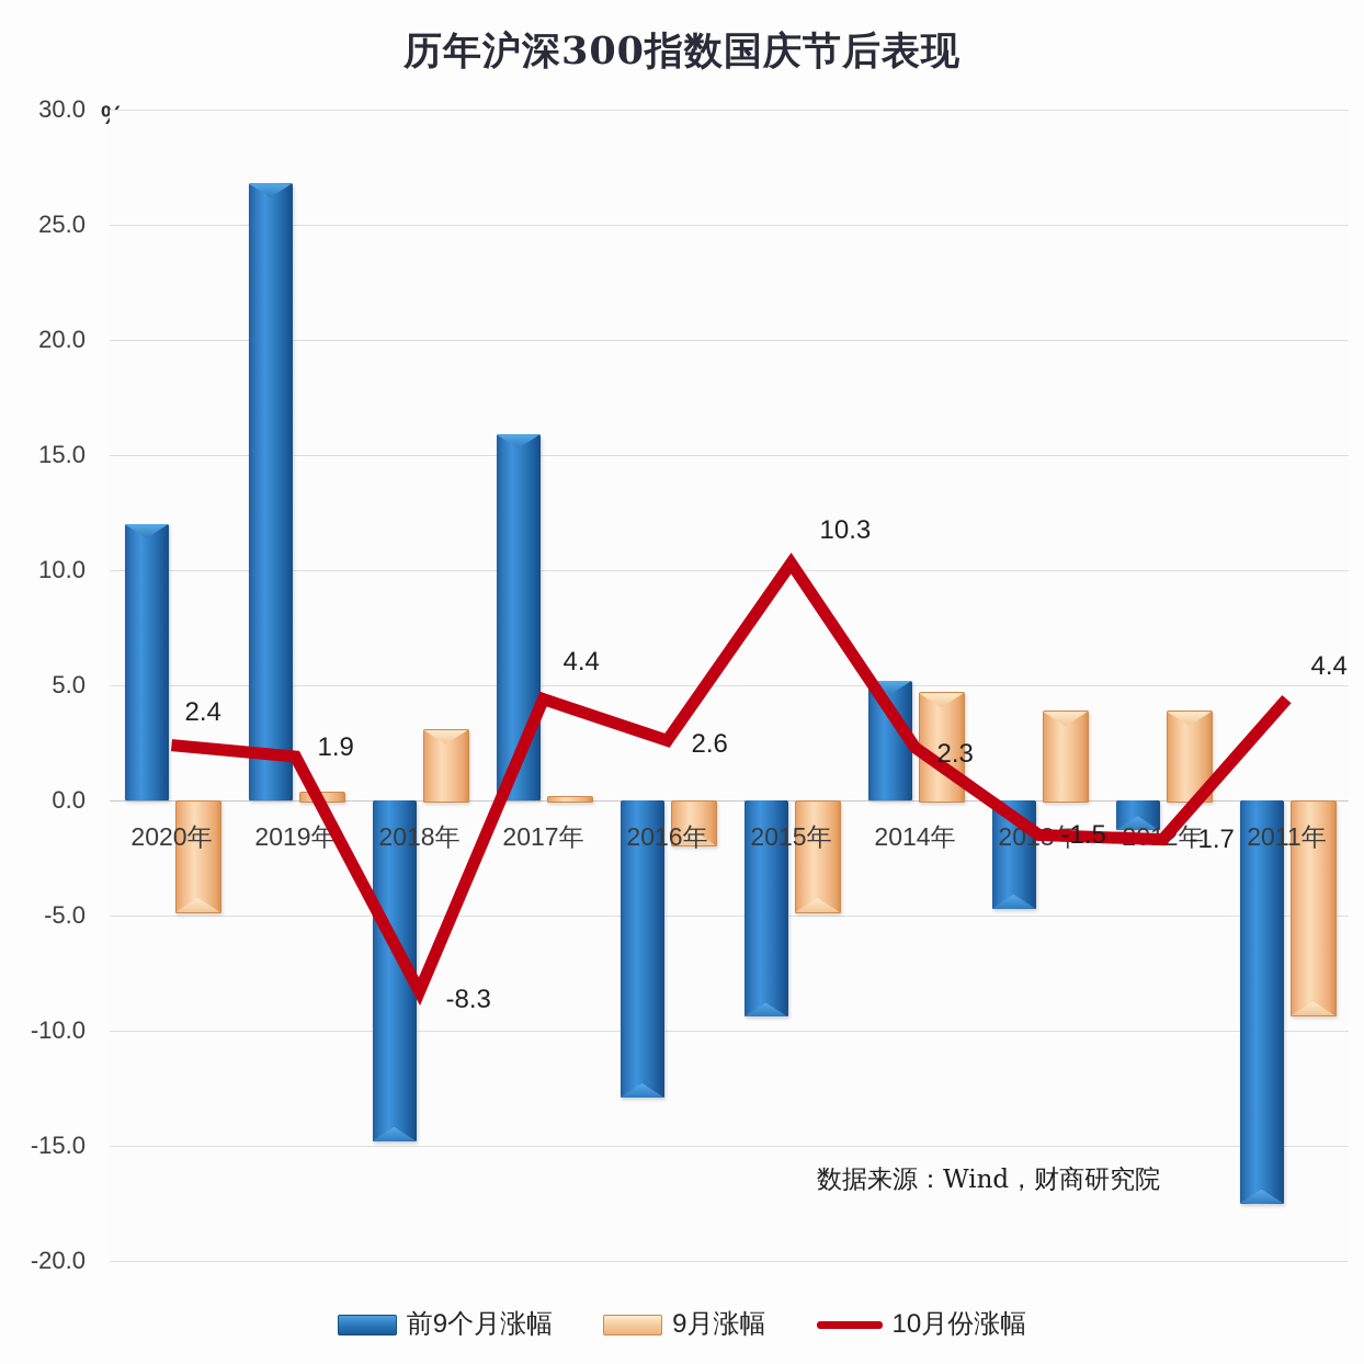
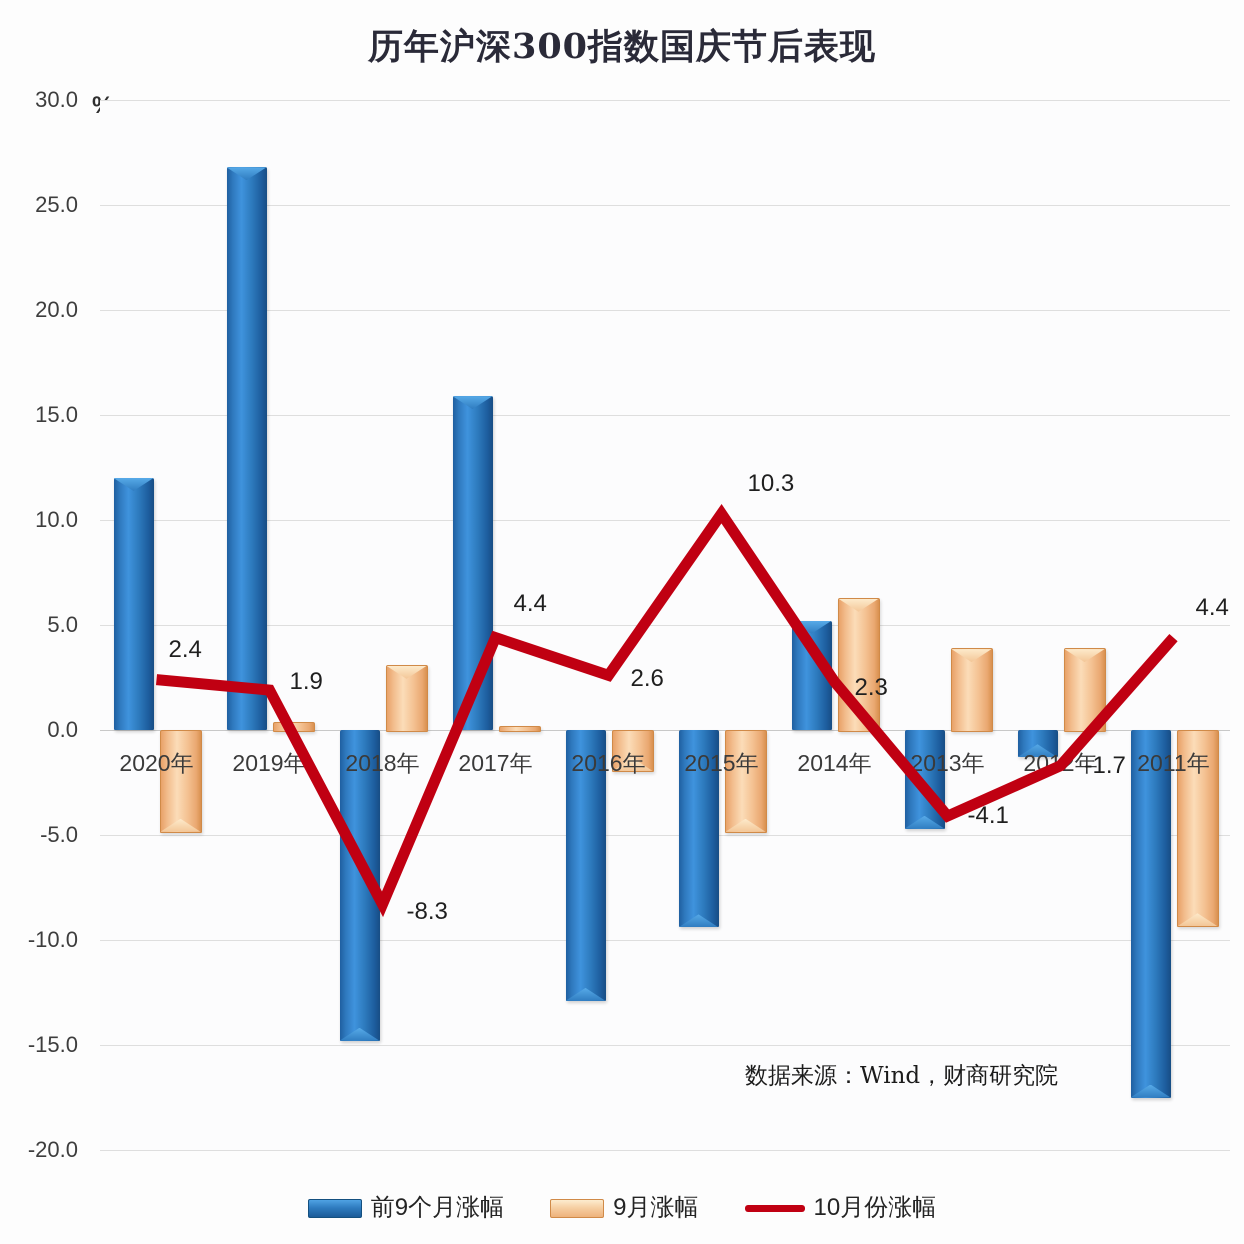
9月涨幅/2014年: 4.7 -> 6.3
10月份涨幅/2013年: -1.5 -> -4.1
